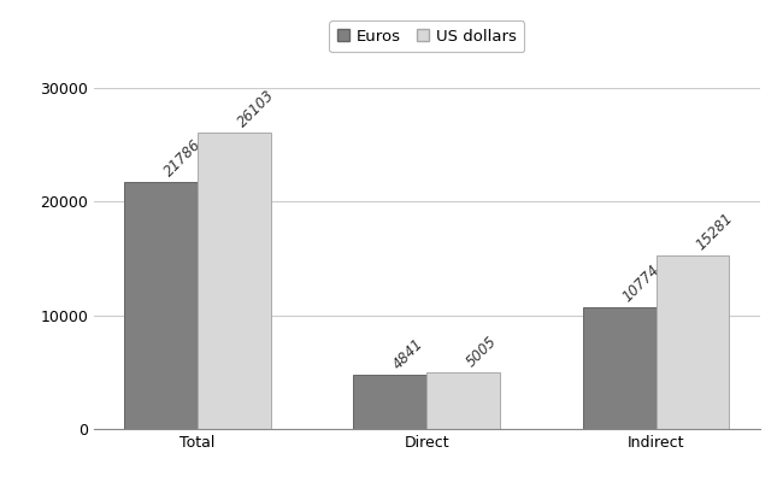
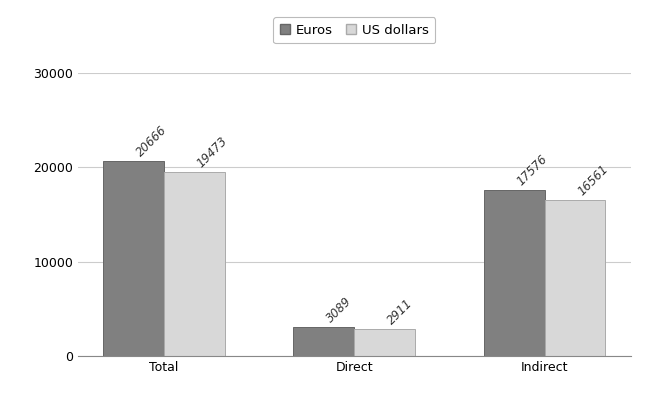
Euros/Total: 21786 -> 20666
US dollars/Total: 26103 -> 19473
Euros/Direct: 4841 -> 3089
US dollars/Direct: 5005 -> 2911
Euros/Indirect: 10774 -> 17576
US dollars/Indirect: 15281 -> 16561
